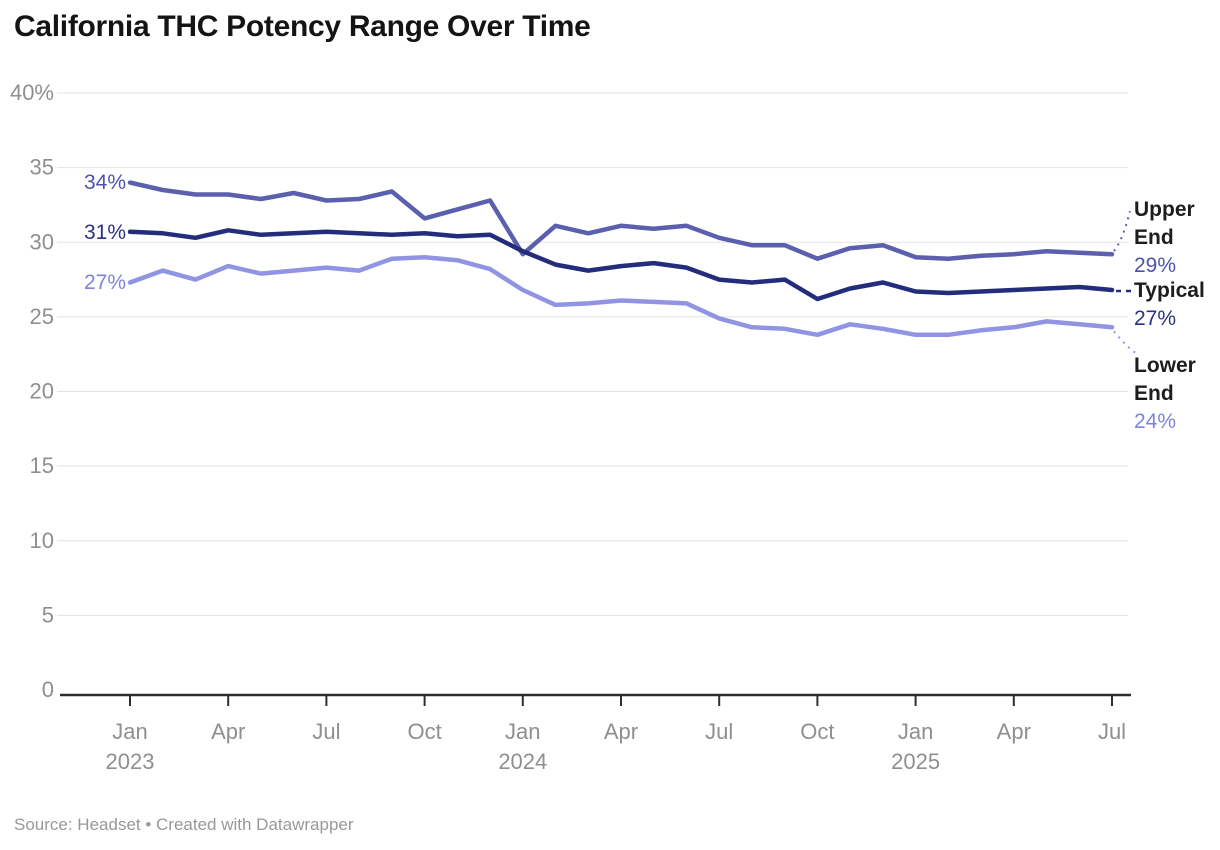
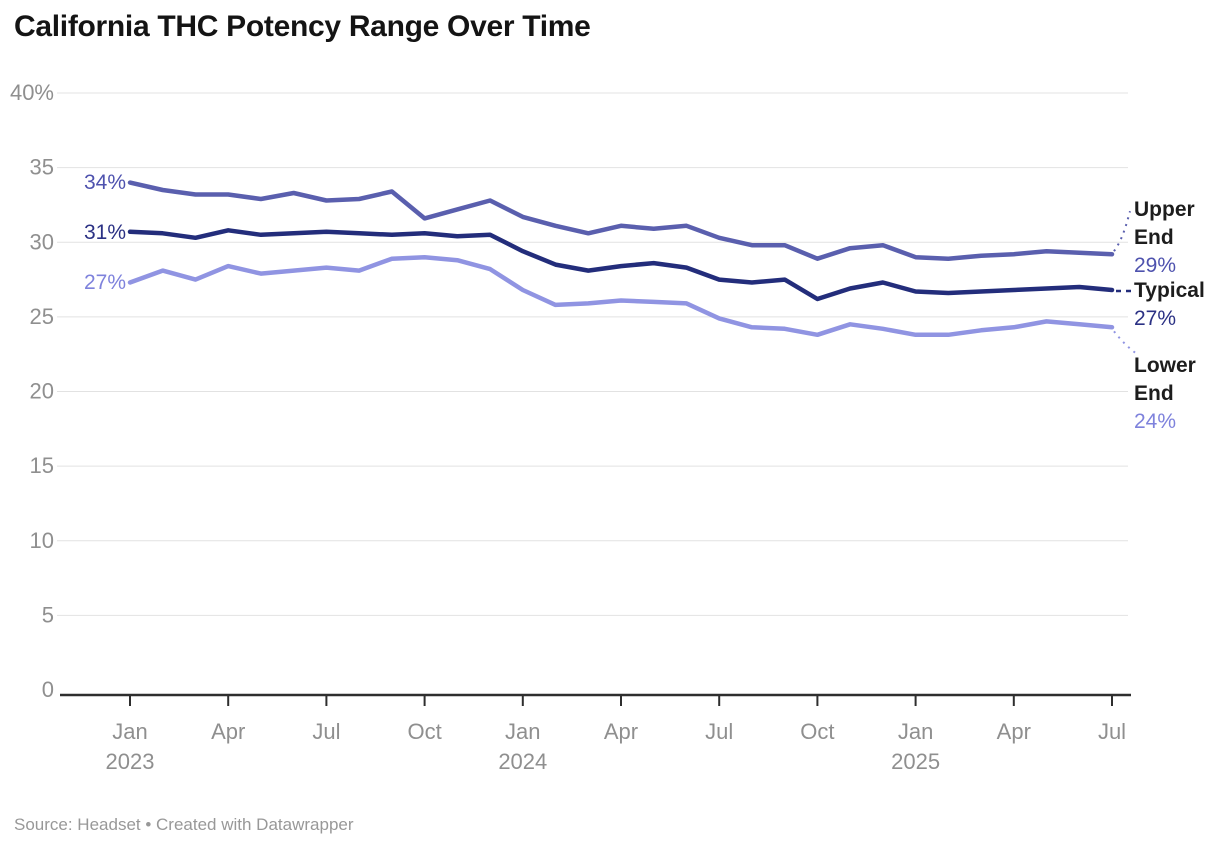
Upper End/Jan 2024: 29.2% -> 31.7%
